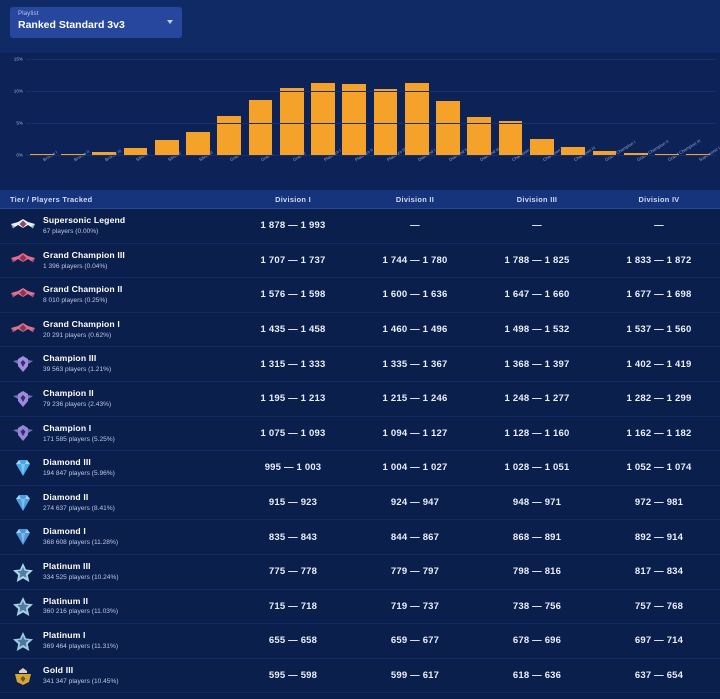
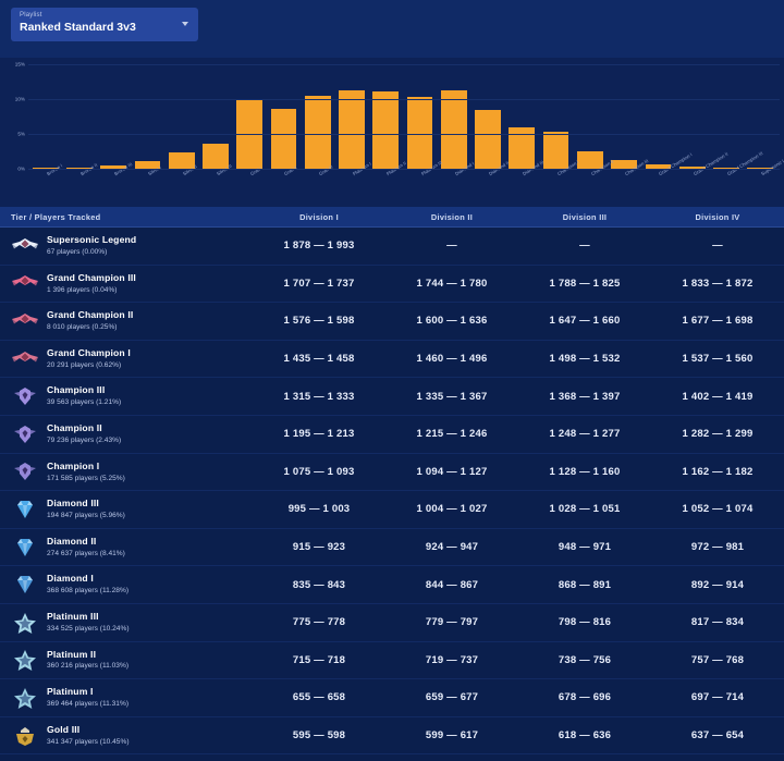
Gold I: 6% -> 10%
